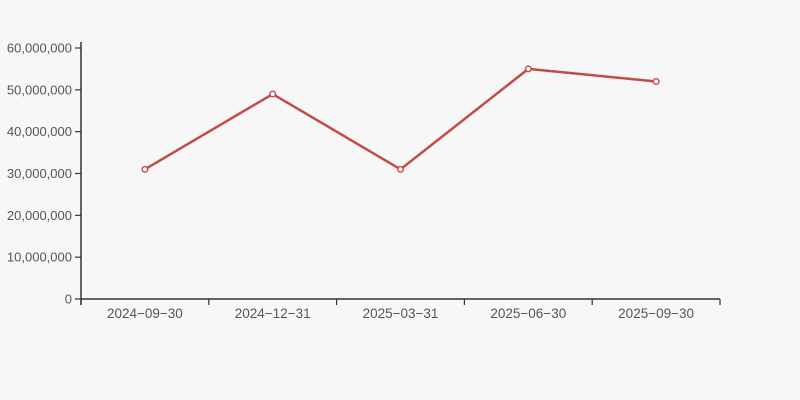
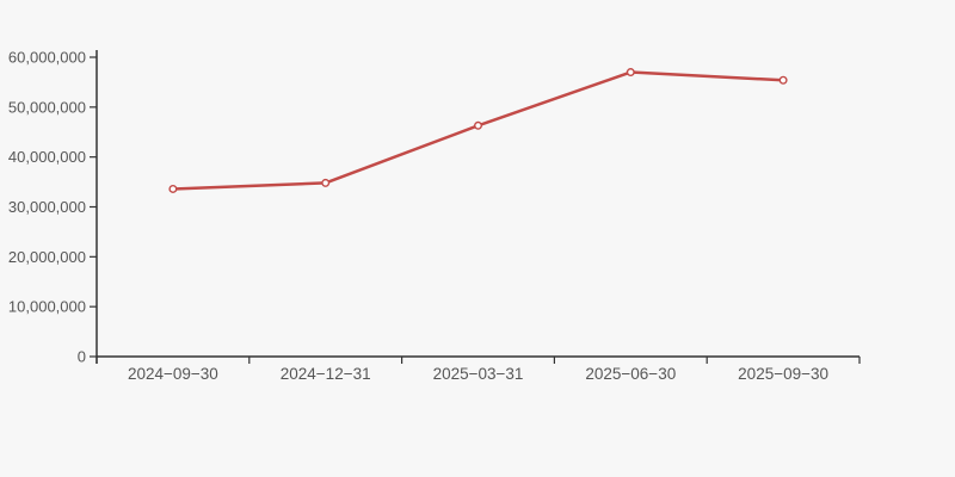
2024−09−30: 31000000 -> 34000000
2024−12−31: 49000000 -> 35000000
2025−03−31: 31000000 -> 46000000
2025−06−30: 55000000 -> 57000000
2025−09−30: 52000000 -> 55000000
